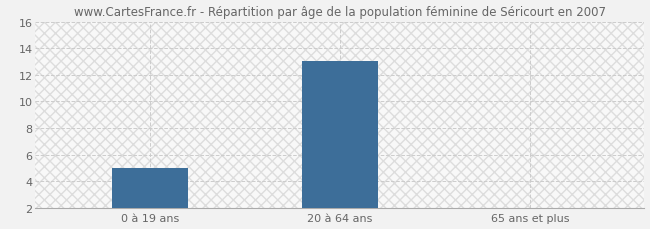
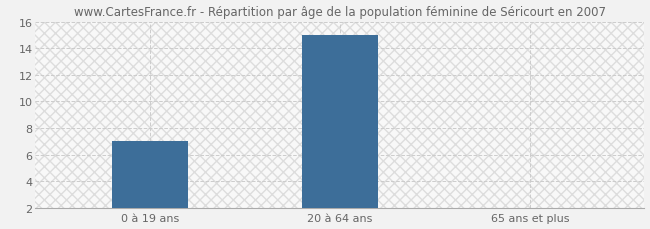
0 à 19 ans: 5 -> 7
20 à 64 ans: 13 -> 15
